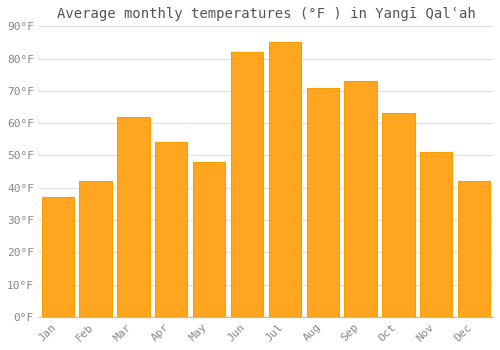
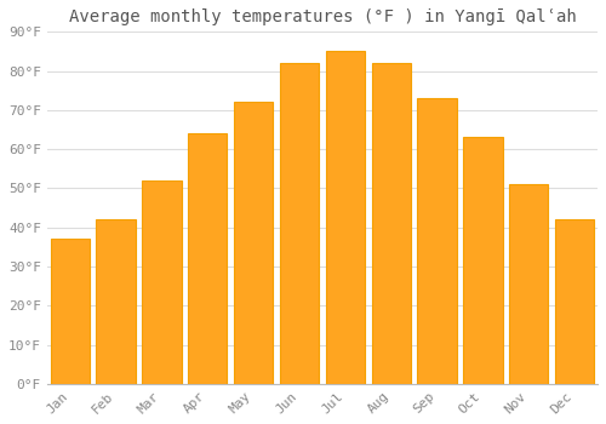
Mar: 62°F -> 52°F
Apr: 54°F -> 64°F
May: 48°F -> 72°F
Aug: 71°F -> 82°F
